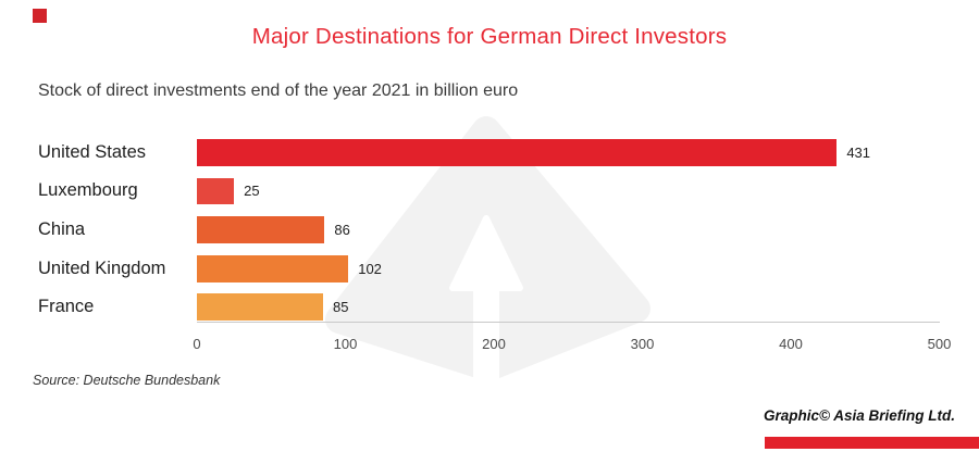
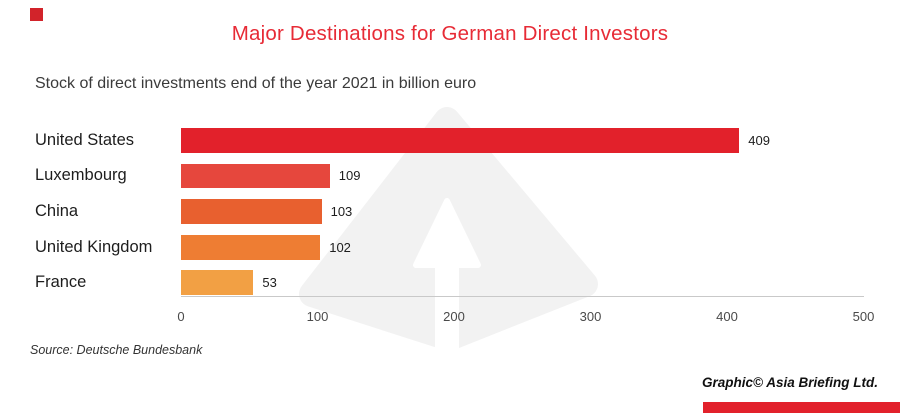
United States: 431 -> 409
Luxembourg: 25 -> 109
China: 86 -> 103
France: 85 -> 53
